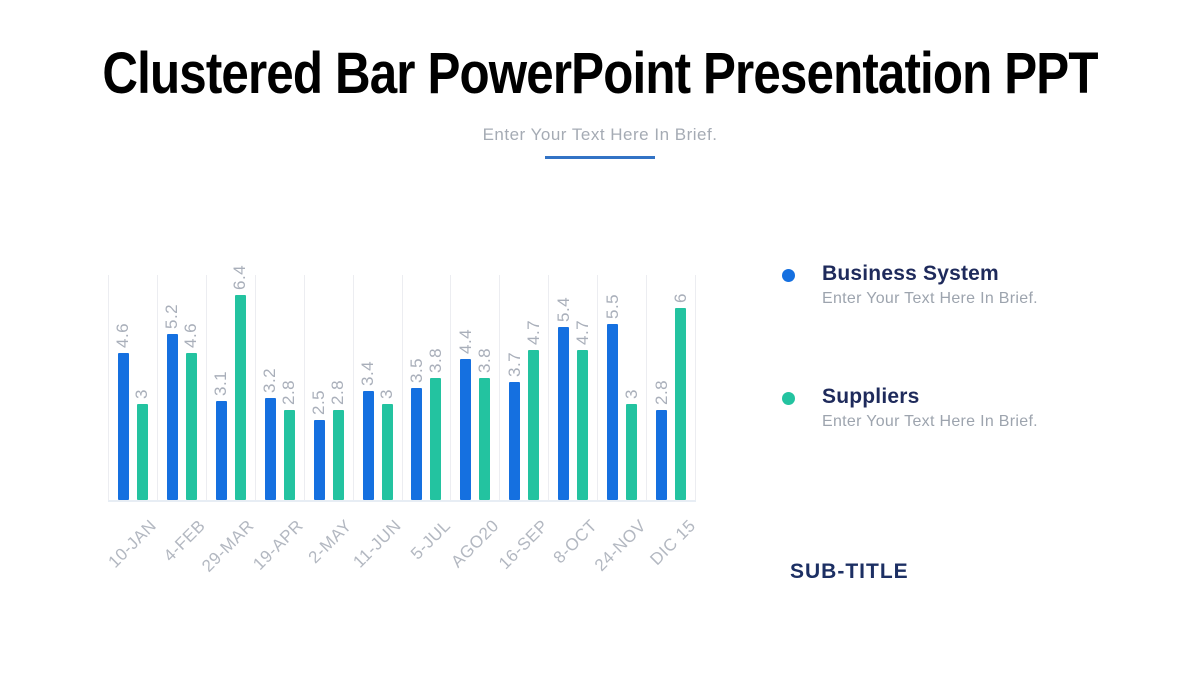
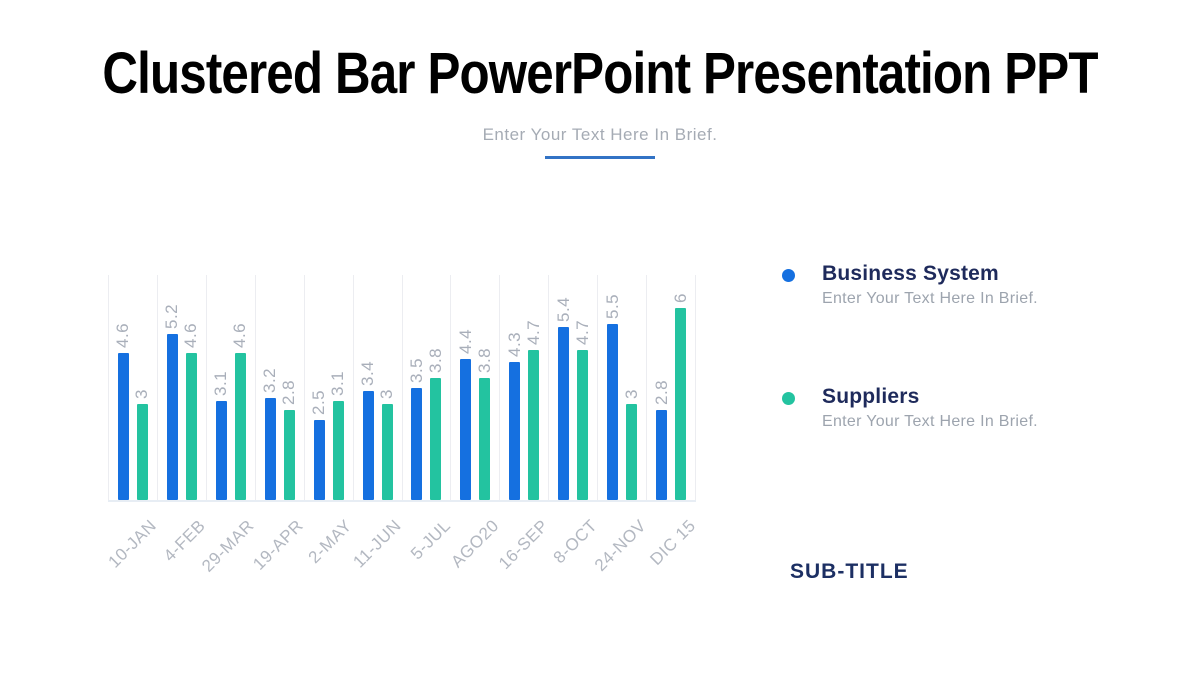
Suppliers/29-MAR: 6.4 -> 4.6
Suppliers/2-MAY: 2.8 -> 3.1
Business System/16-SEP: 3.7 -> 4.3
